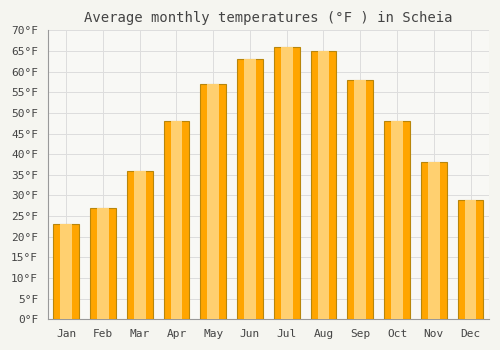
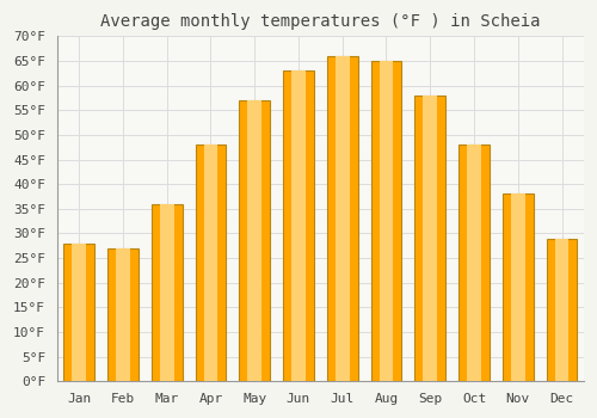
Jan: 23°F -> 28°F
